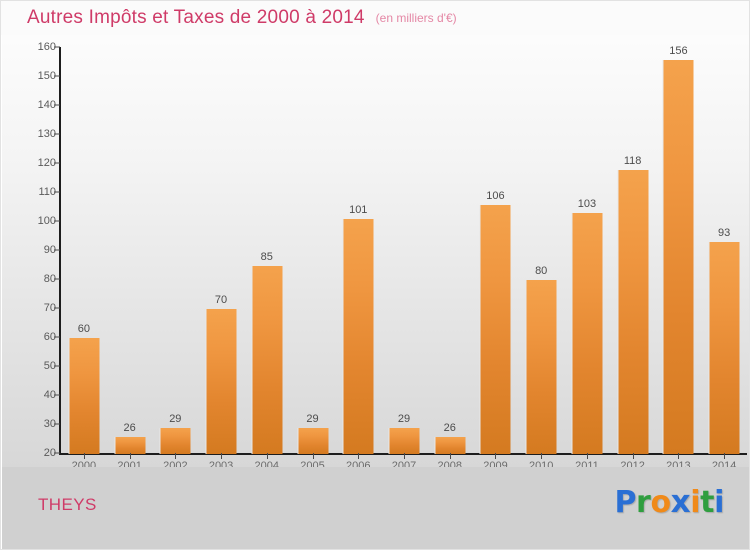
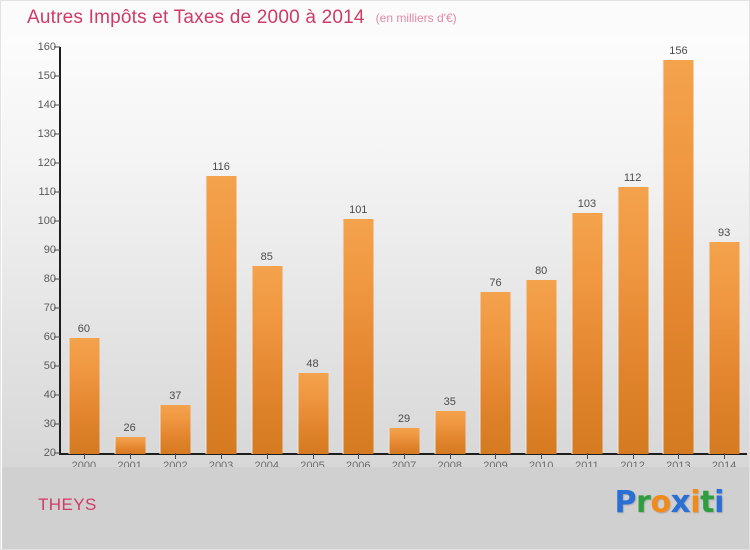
2002: 29 -> 37
2003: 70 -> 116
2005: 29 -> 48
2008: 26 -> 35
2009: 106 -> 76
2012: 118 -> 112
